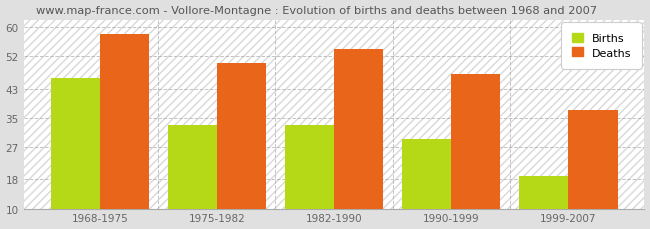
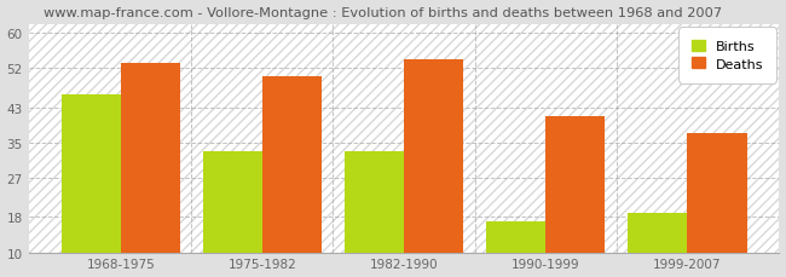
Deaths/1968-1975: 58 -> 53
Births/1990-1999: 29 -> 17
Deaths/1990-1999: 47 -> 41
